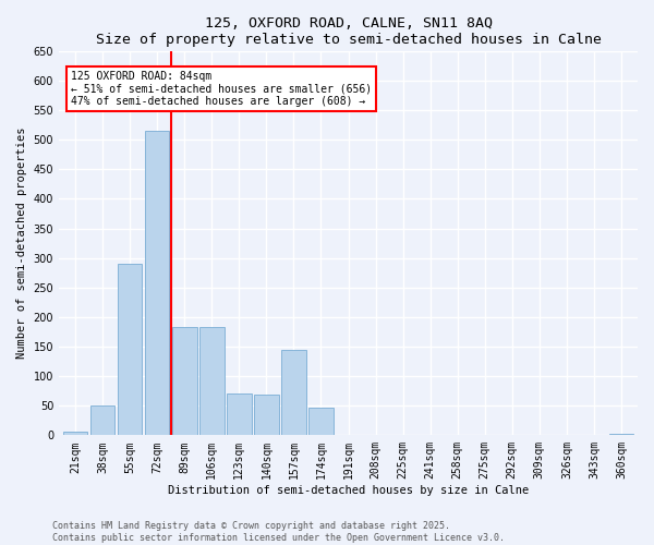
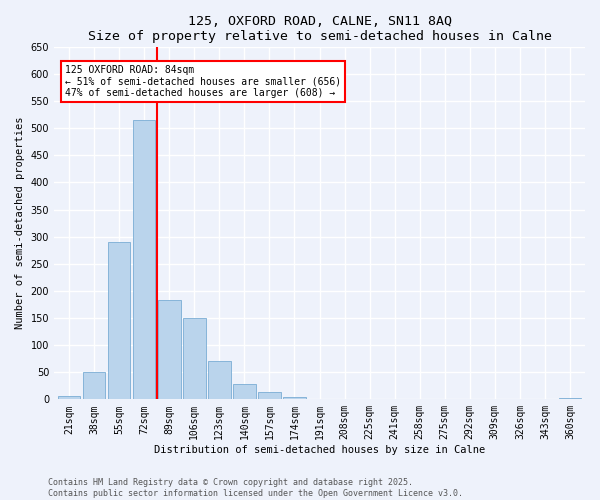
106sqm: 184 -> 150
140sqm: 68 -> 28
157sqm: 144 -> 14
174sqm: 46 -> 4
